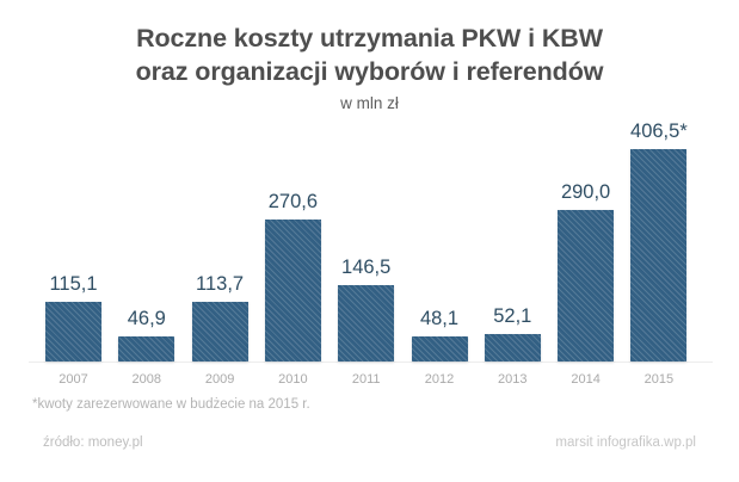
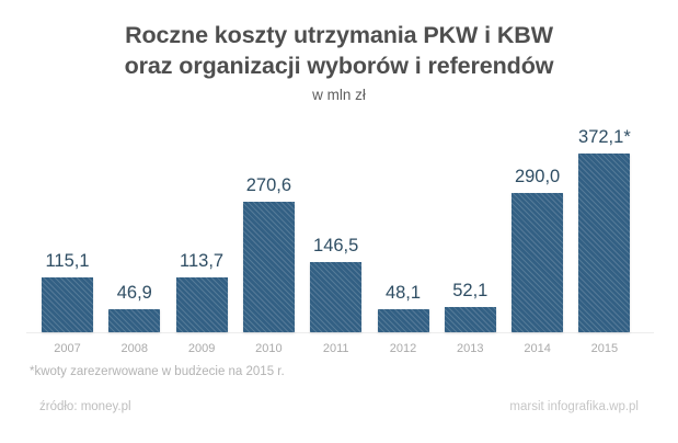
2015: 406,5 -> 372,1
